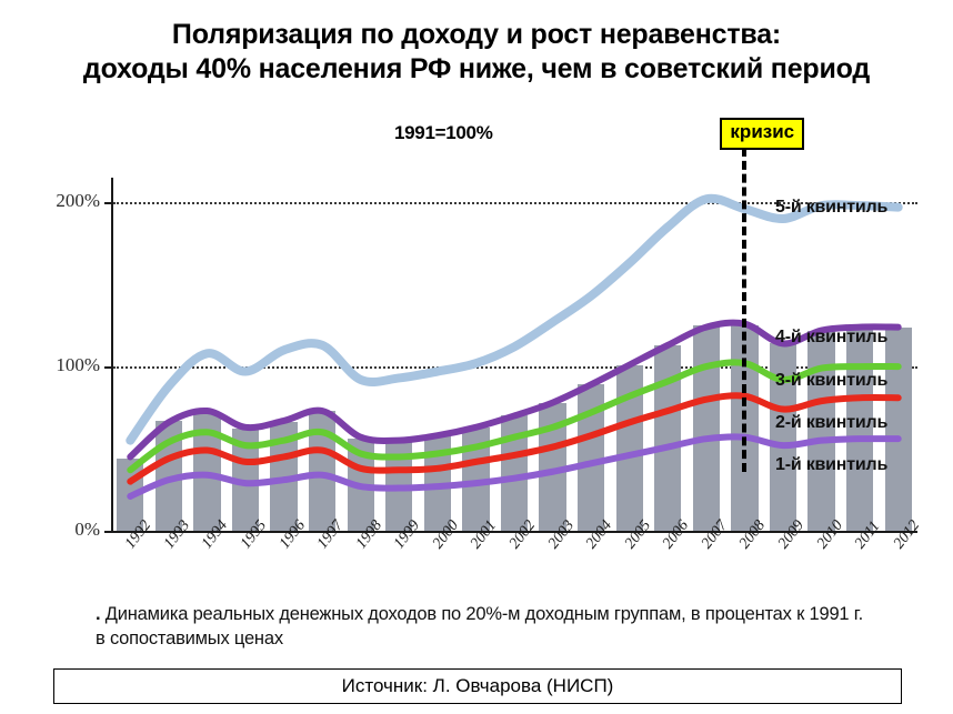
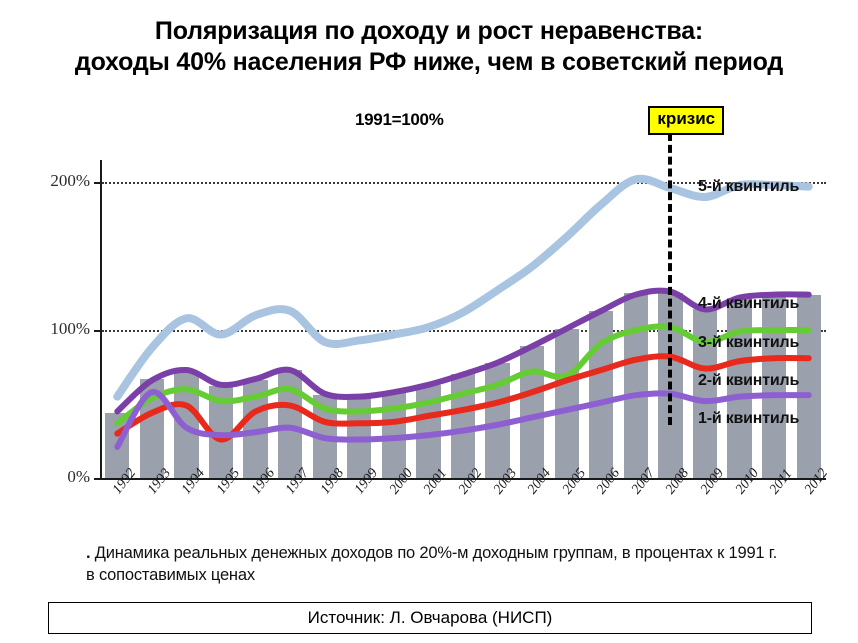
1-й квинтиль/1993: 31% -> 58%
2-й квинтиль/1995: 42% -> 26%
3-й квинтиль/2005: 82% -> 69%
